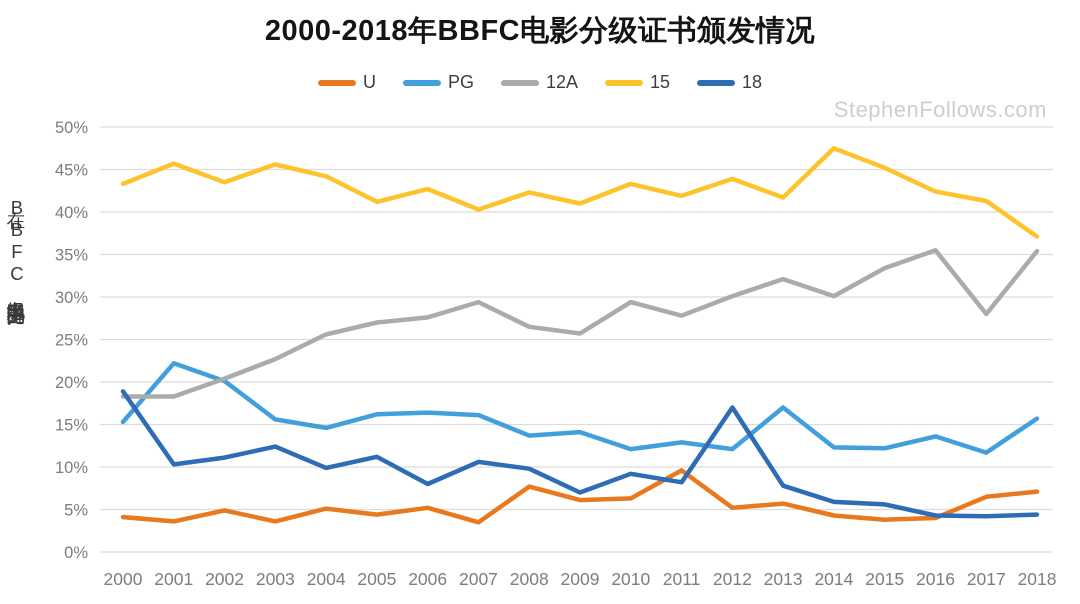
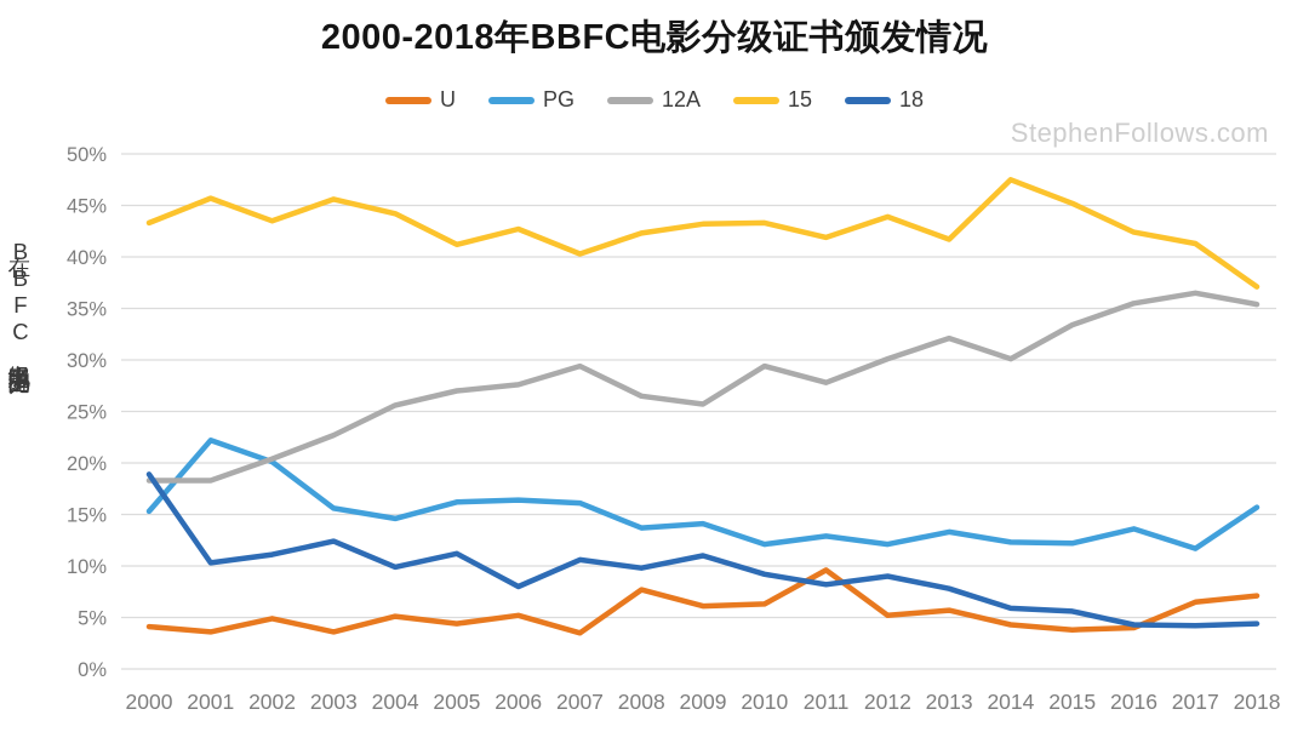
15/2009: 41% -> 43%
18/2009: 7% -> 11%
18/2012: 17% -> 9%
PG/2013: 17% -> 13%
12A/2017: 28% -> 36%
